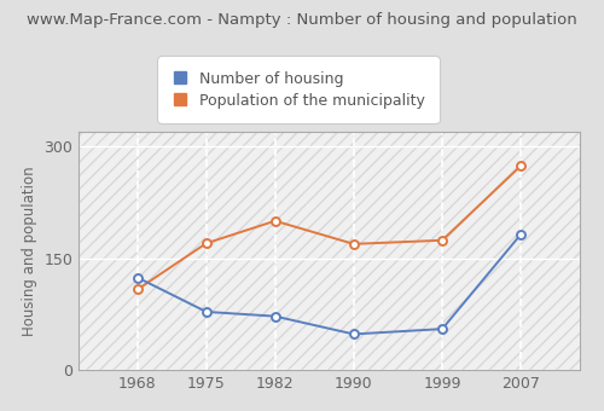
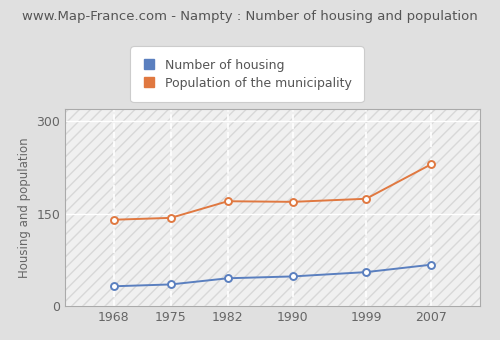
Number of housing/1968: 124 -> 32
Population of the municipality/1968: 108 -> 140
Number of housing/1975: 78 -> 35
Population of the municipality/1975: 170 -> 143
Number of housing/1982: 72 -> 45
Population of the municipality/1982: 200 -> 170
Number of housing/2007: 182 -> 67
Population of the municipality/2007: 274 -> 230
